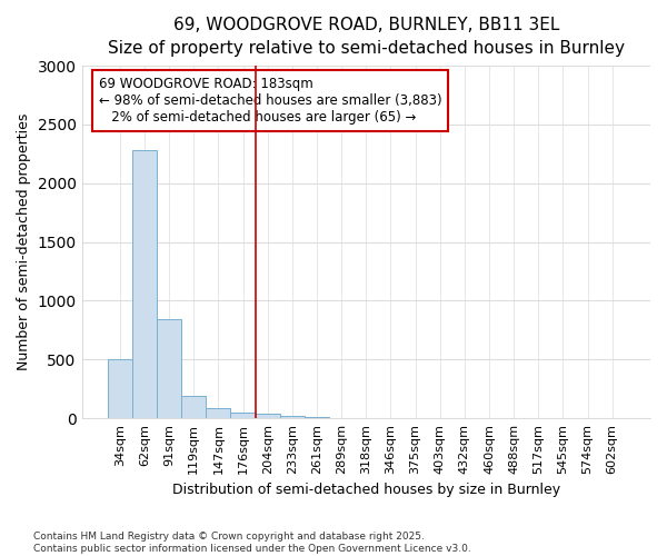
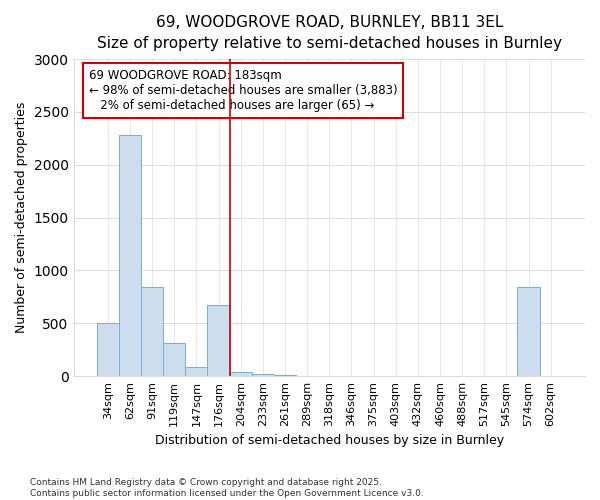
119sqm: 200 -> 310
176sqm: 50 -> 670
574sqm: 0 -> 840
